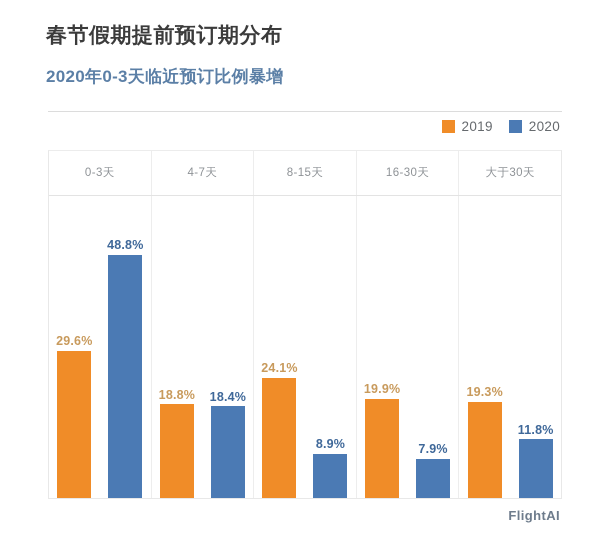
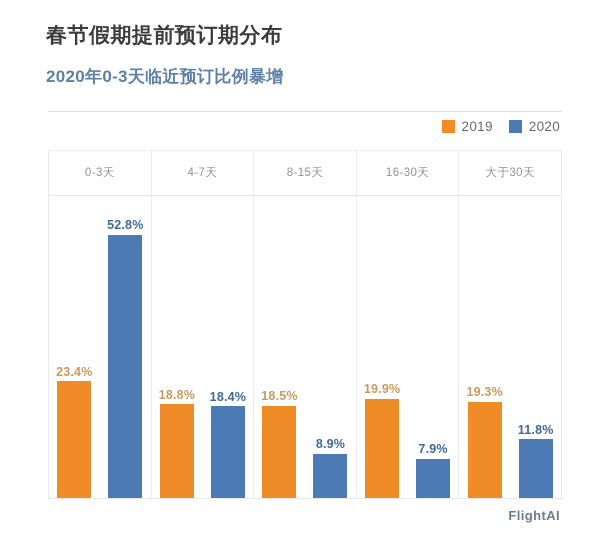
2019/0-3天: 29.6% -> 23.4%
2020/0-3天: 48.8% -> 52.8%
2019/8-15天: 24.1% -> 18.5%
